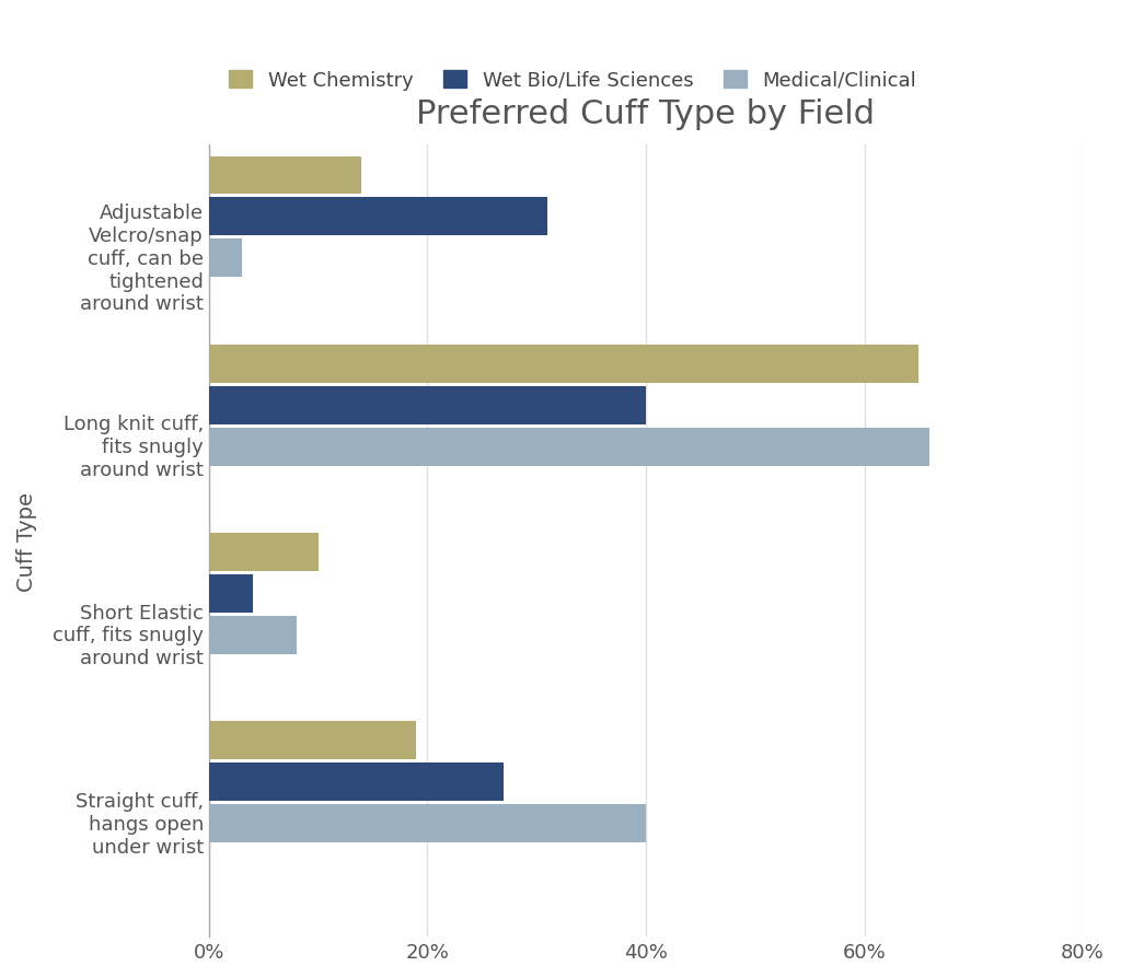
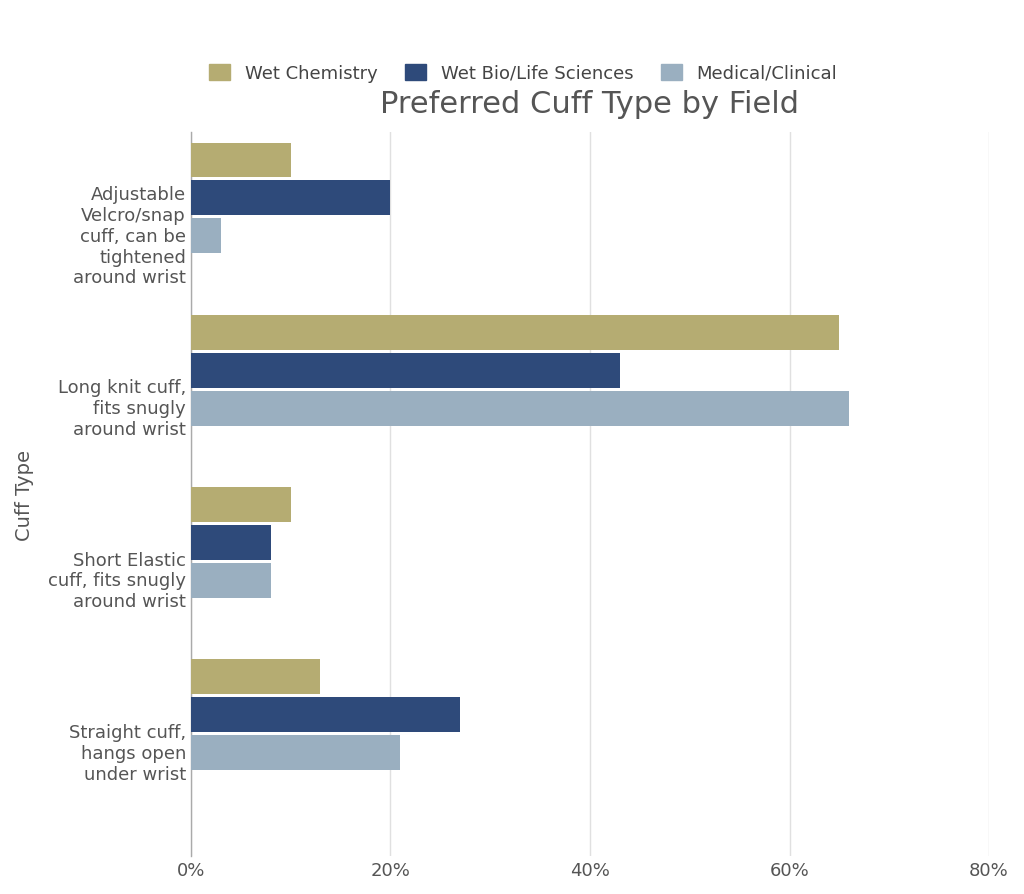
Wet Chemistry/Adjustable Velcro/snap cuff, can be tightened around wrist: 14% -> 10%
Wet Bio/Life Sciences/Adjustable Velcro/snap cuff, can be tightened around wrist: 31% -> 20%
Wet Bio/Life Sciences/Long knit cuff, fits snugly around wrist: 40% -> 43%
Wet Bio/Life Sciences/Short Elastic cuff, fits snugly around wrist: 4% -> 8%
Wet Chemistry/Straight cuff, hangs open under wrist: 19% -> 13%
Medical/Clinical/Straight cuff, hangs open under wrist: 40% -> 21%
